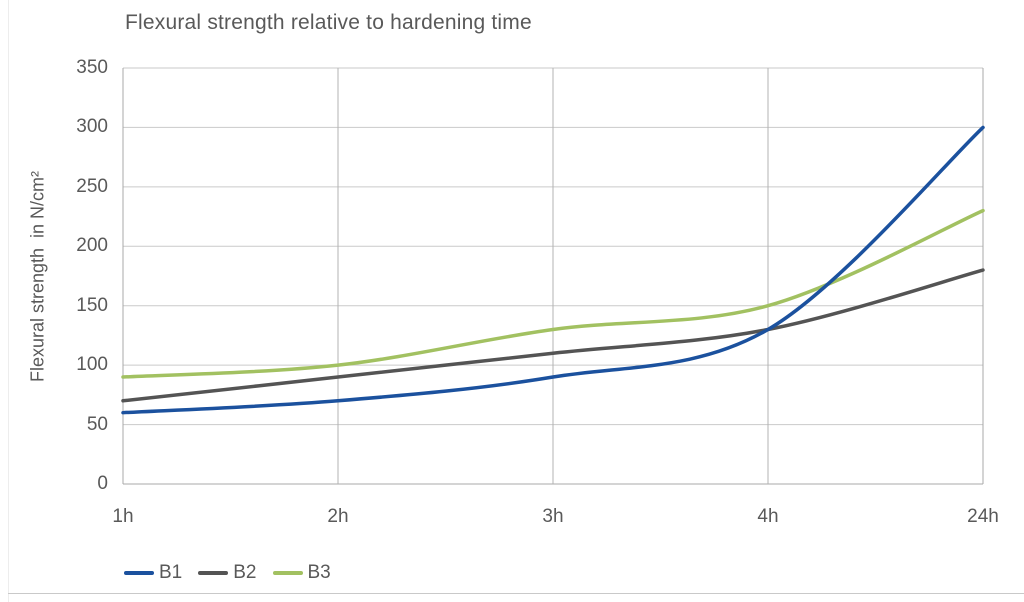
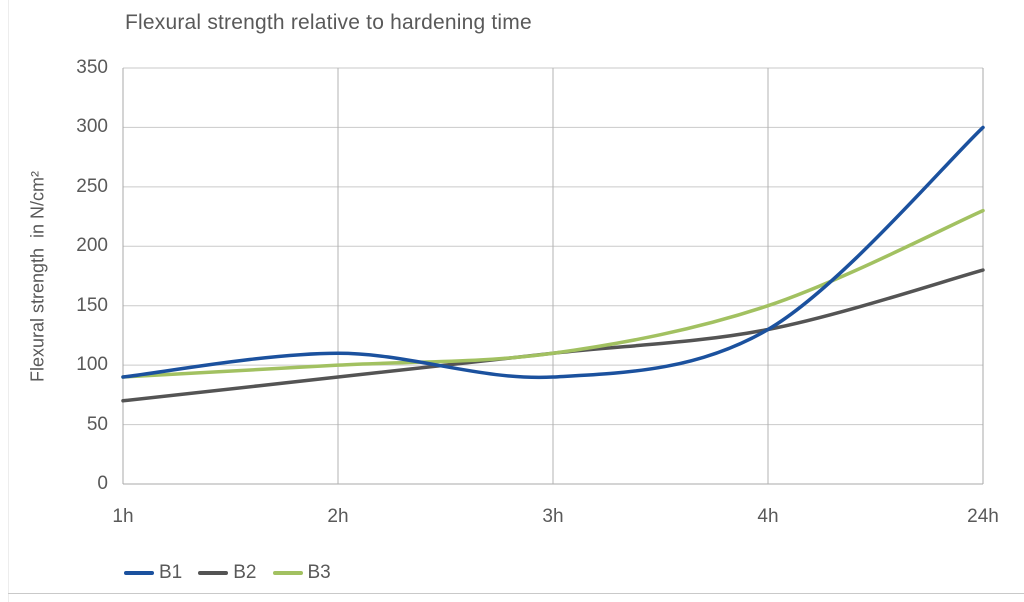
B1/1h: 60 -> 90
B1/2h: 70 -> 110
B3/3h: 130 -> 110
